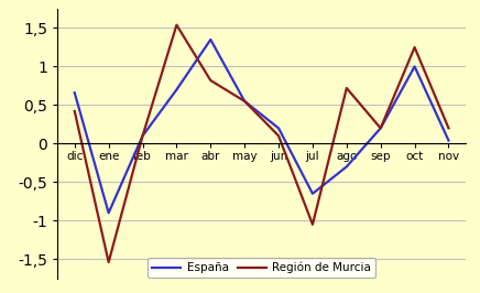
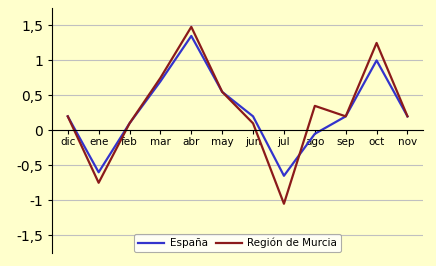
España/dic: 0,66 -> 0,20
Región de Murcia/dic: 0,42 -> 0,20
España/ene: -0,90 -> -0,60
Región de Murcia/ene: -1,54 -> -0,75
Región de Murcia/mar: 1,54 -> 0,75
Región de Murcia/abr: 0,82 -> 1,48
España/ago: -0,30 -> -0,05
Región de Murcia/ago: 0,72 -> 0,35
España/nov: 0,04 -> 0,20
